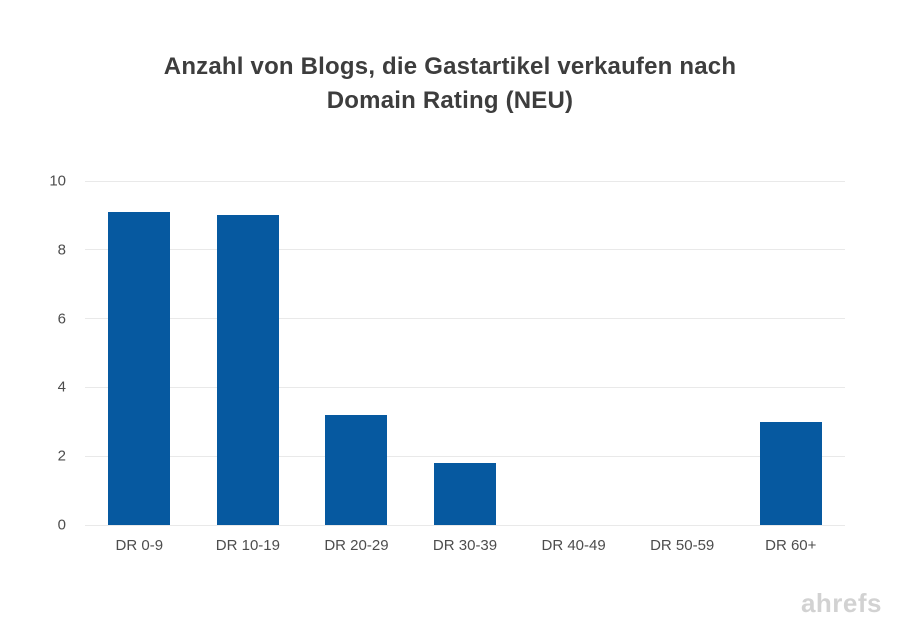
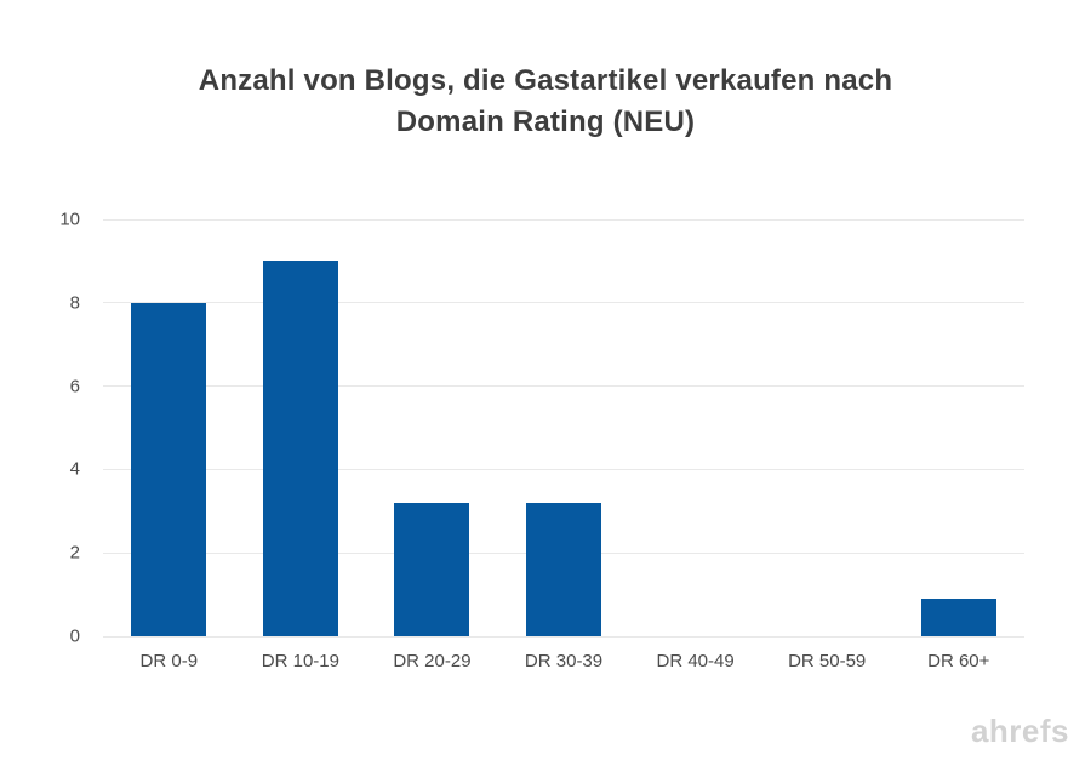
DR 0-9: 9.1 -> 8.0
DR 30-39: 1.8 -> 3.2
DR 60+: 3.0 -> 0.9
